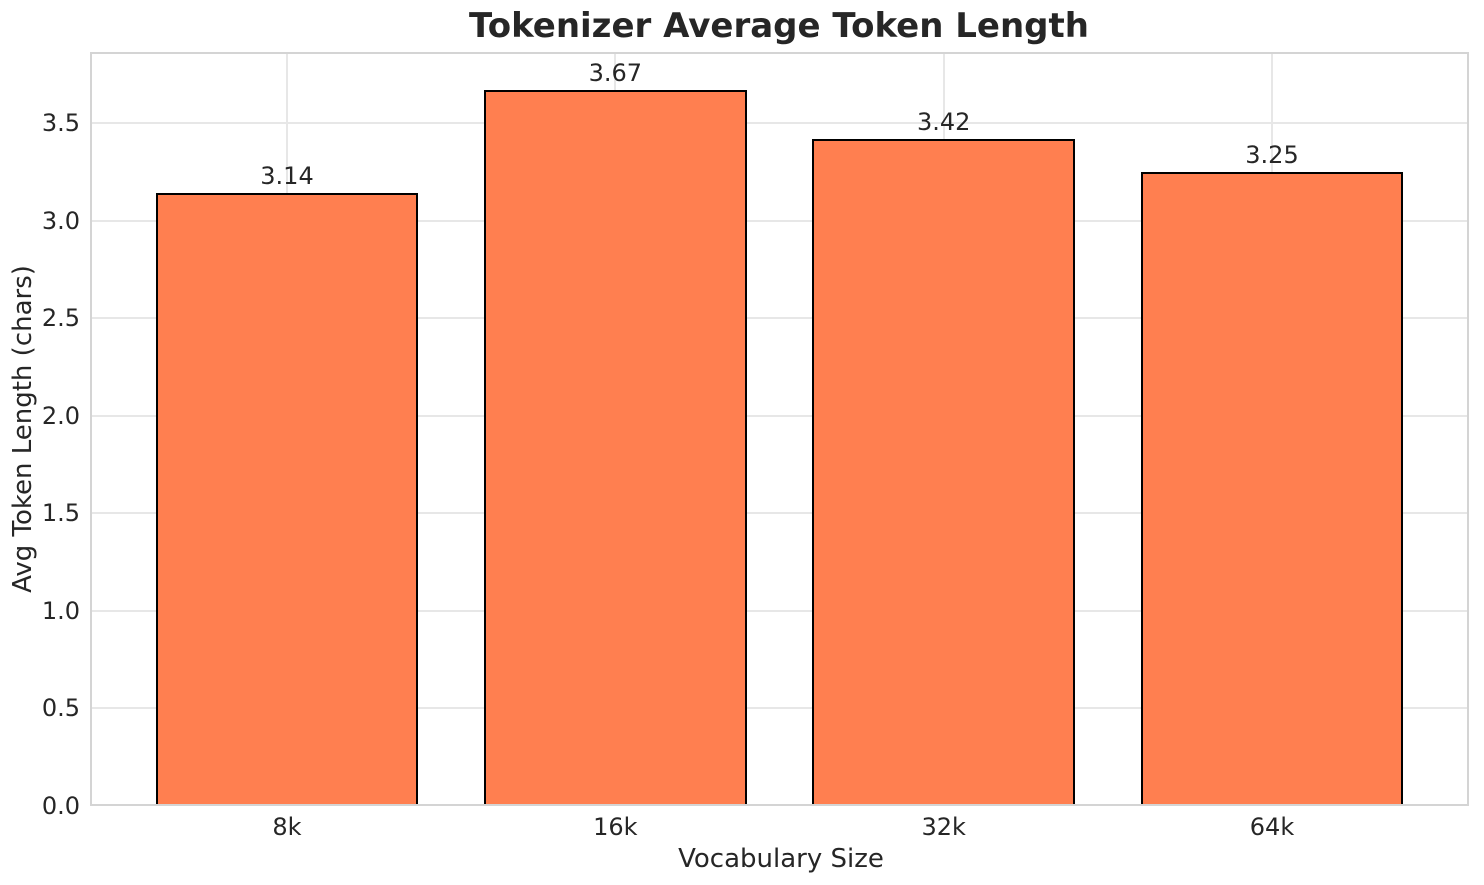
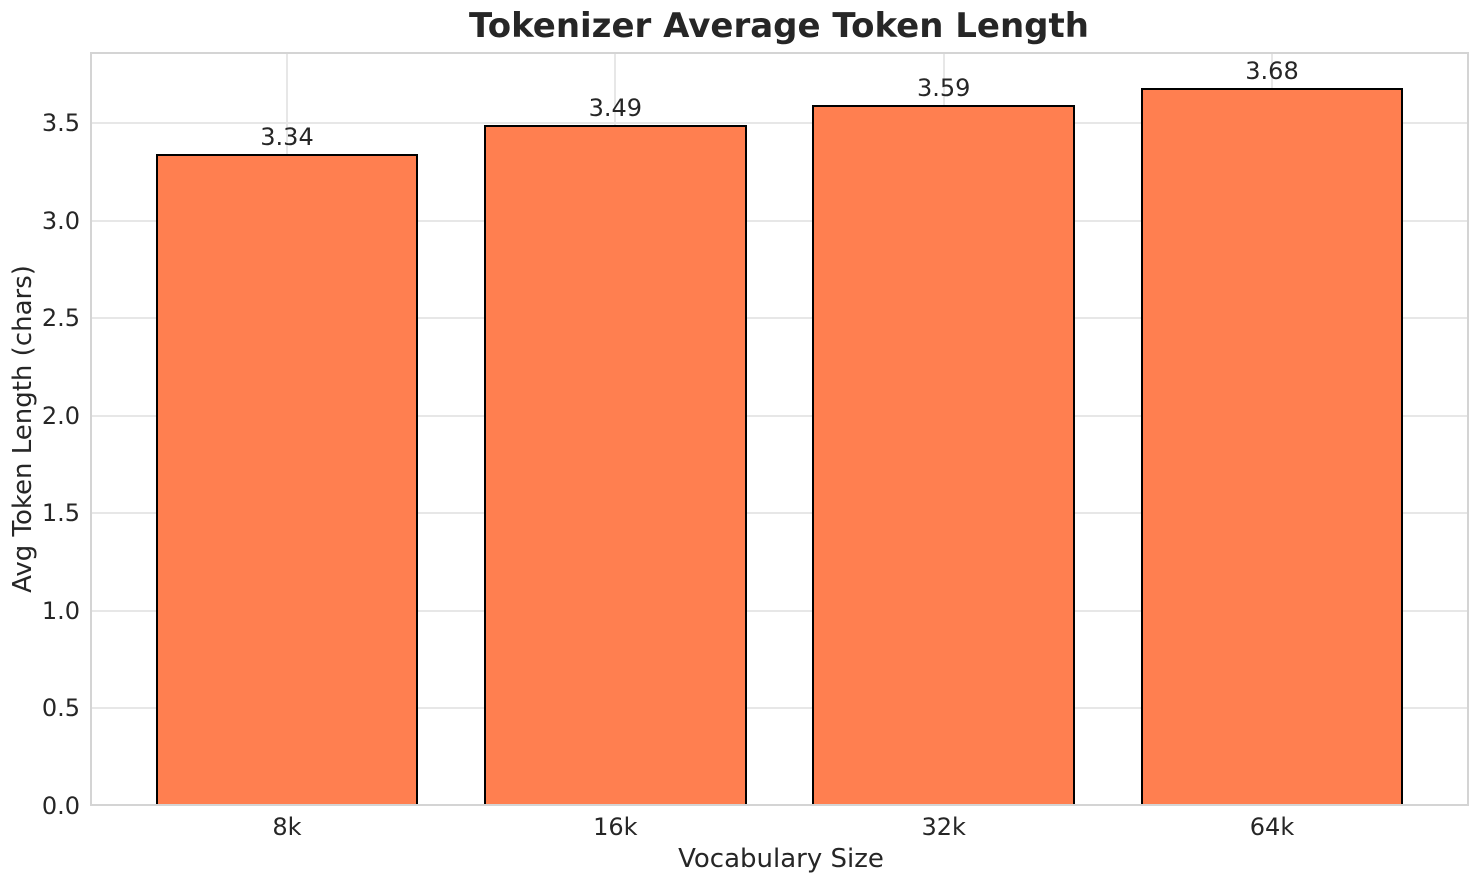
8k: 3.14 -> 3.34
16k: 3.67 -> 3.49
32k: 3.42 -> 3.59
64k: 3.25 -> 3.68
